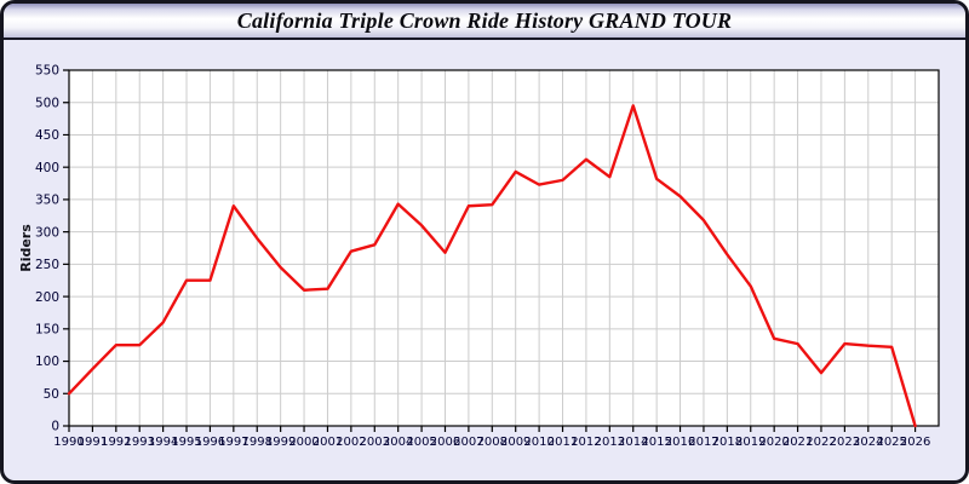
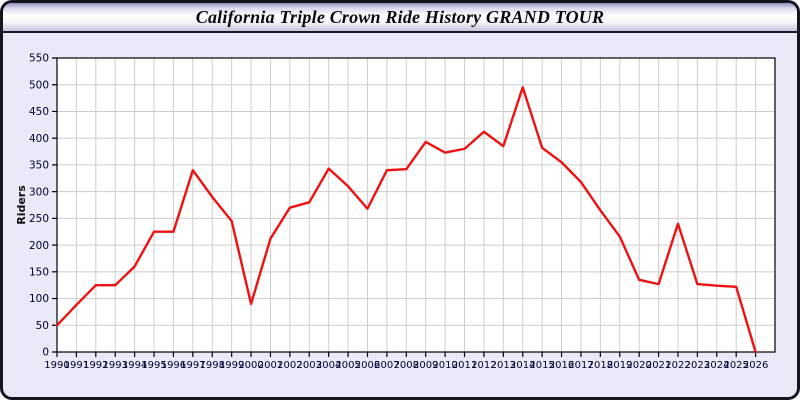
2000: 210 -> 90
2022: 80 -> 240
